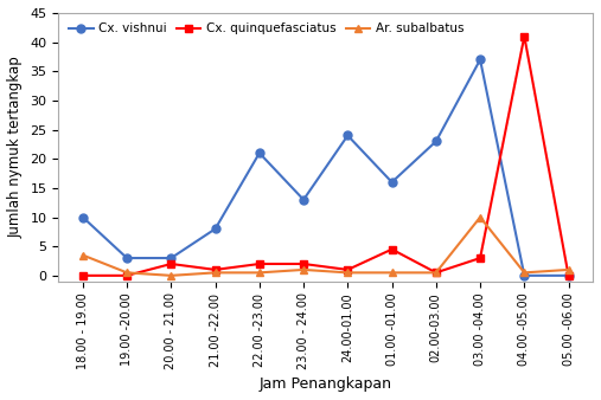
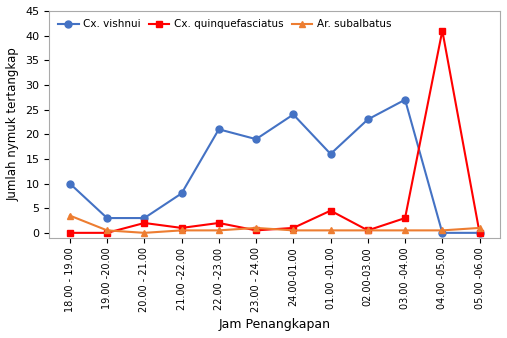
Cx. vishnui/23.00 - 24.00: 13 -> 19
Cx. quinquefasciatus/23.00 - 24.00: 2.0 -> 0.5
Cx. vishnui/03.00 -04.00: 37 -> 27
Ar. subalbatus/03.00 -04.00: 10.0 -> 0.5
